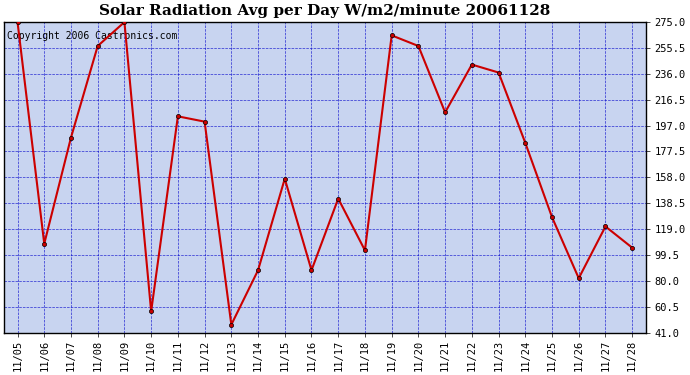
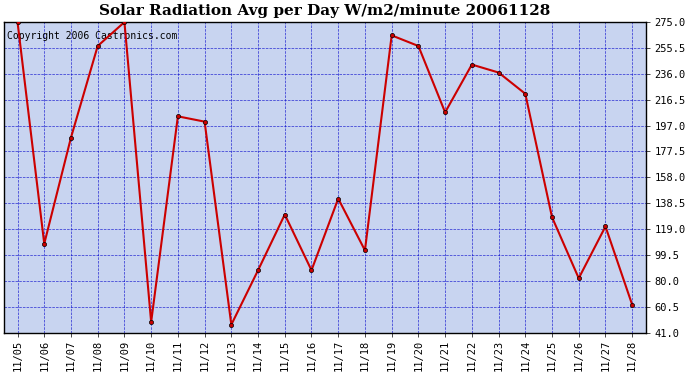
11/10: 57 -> 49
11/15: 157 -> 130
11/24: 184 -> 221
11/28: 105 -> 62
